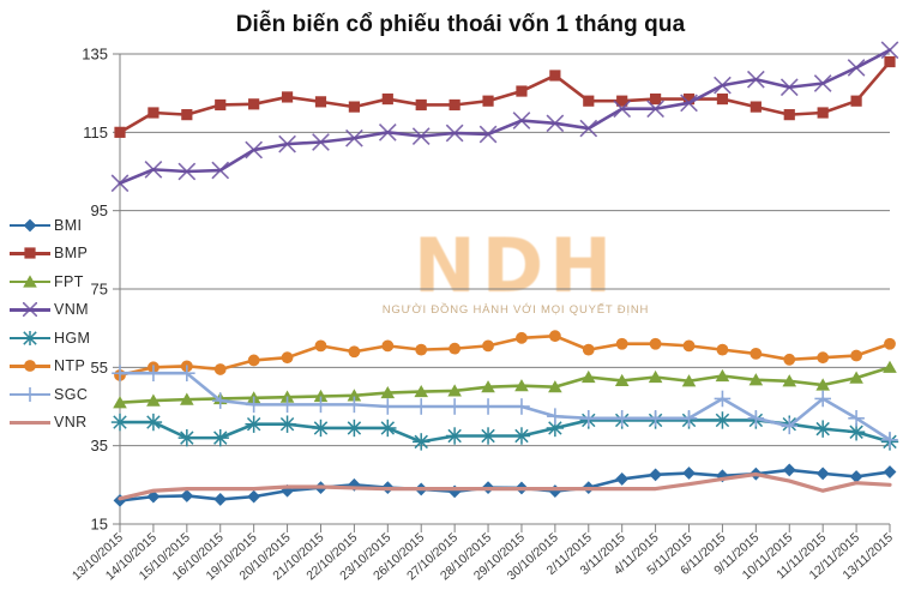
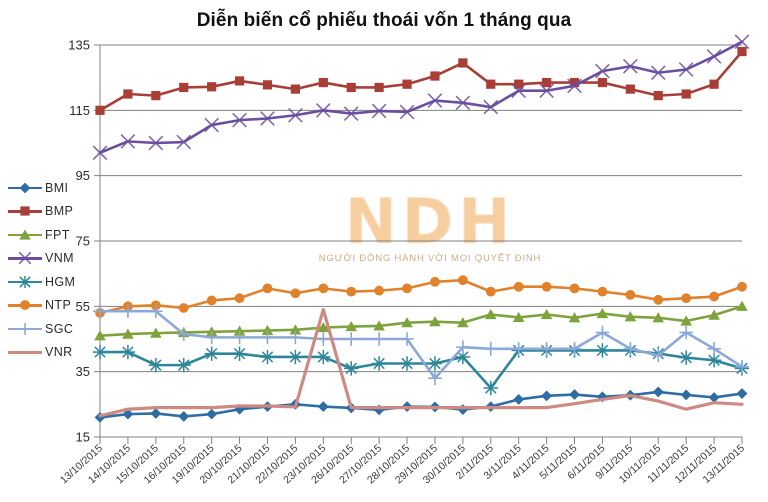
VNR/23/10/2015: 24 -> 54
SGC/29/10/2015: 45 -> 33
HGM/2/11/2015: 42 -> 30
